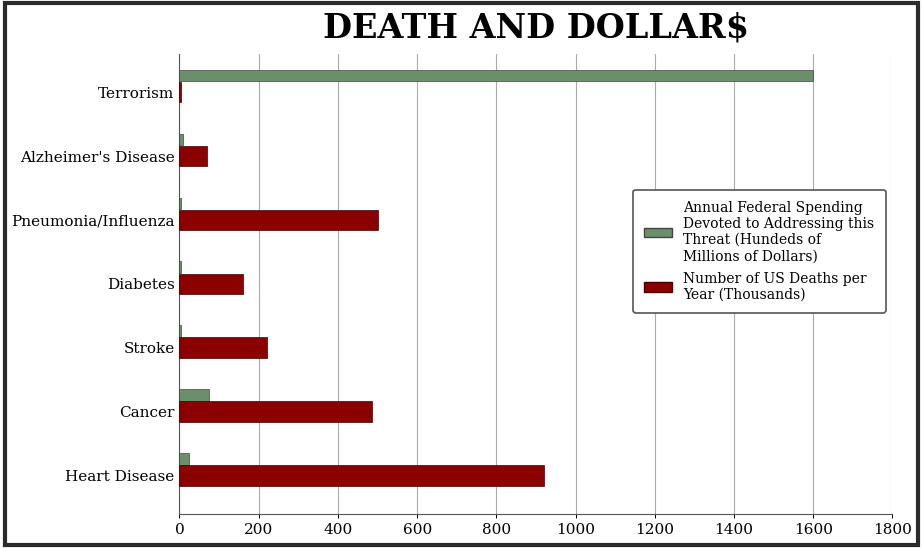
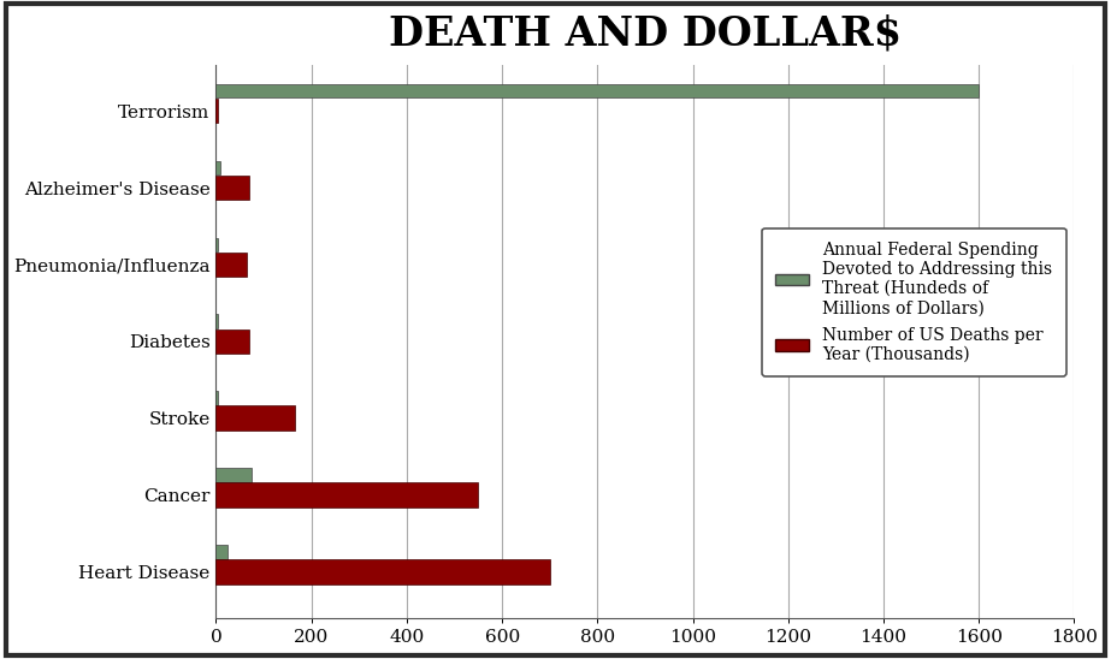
Number of US Deaths per Year (Thousands)/Pneumonia/Influenza: 500 -> 65
Number of US Deaths per Year (Thousands)/Diabetes: 160 -> 70
Number of US Deaths per Year (Thousands)/Stroke: 220 -> 165
Number of US Deaths per Year (Thousands)/Cancer: 485 -> 550
Number of US Deaths per Year (Thousands)/Heart Disease: 920 -> 700
